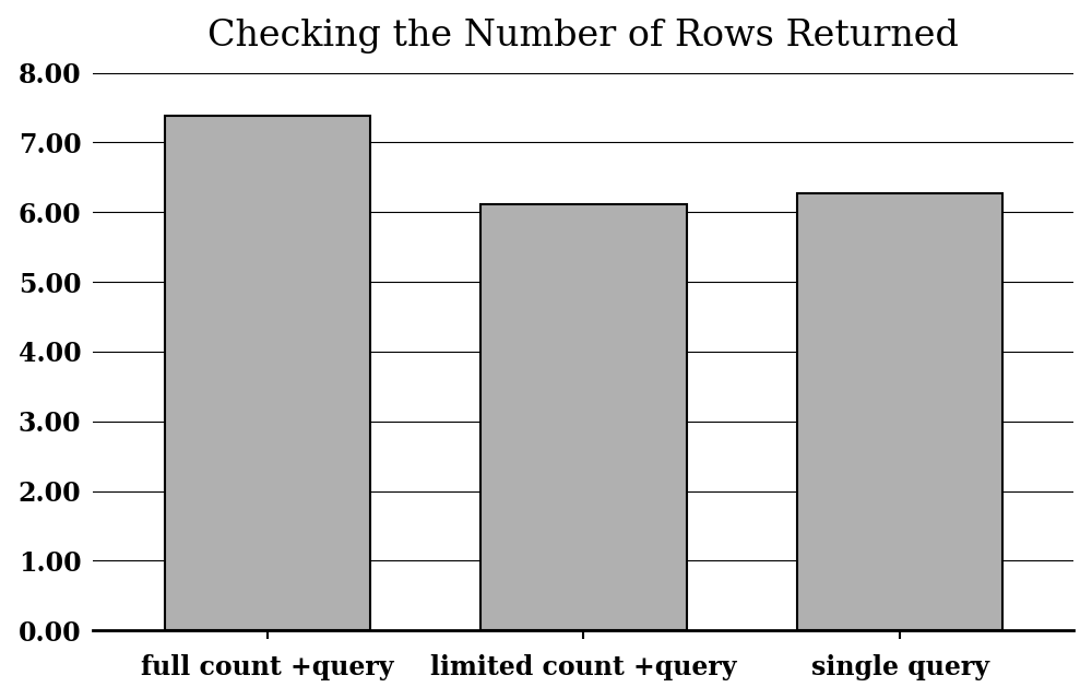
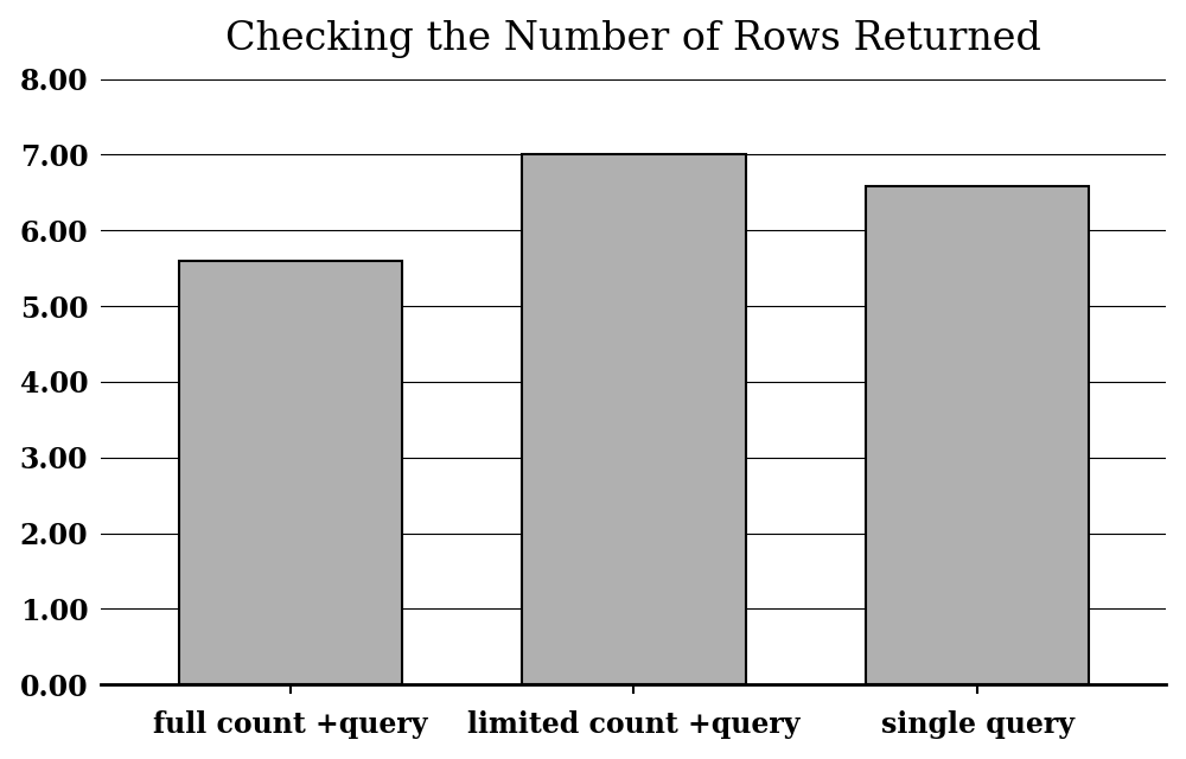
full count +query: 7.38 -> 5.60
limited count +query: 6.11 -> 7.00
single query: 6.27 -> 6.58
